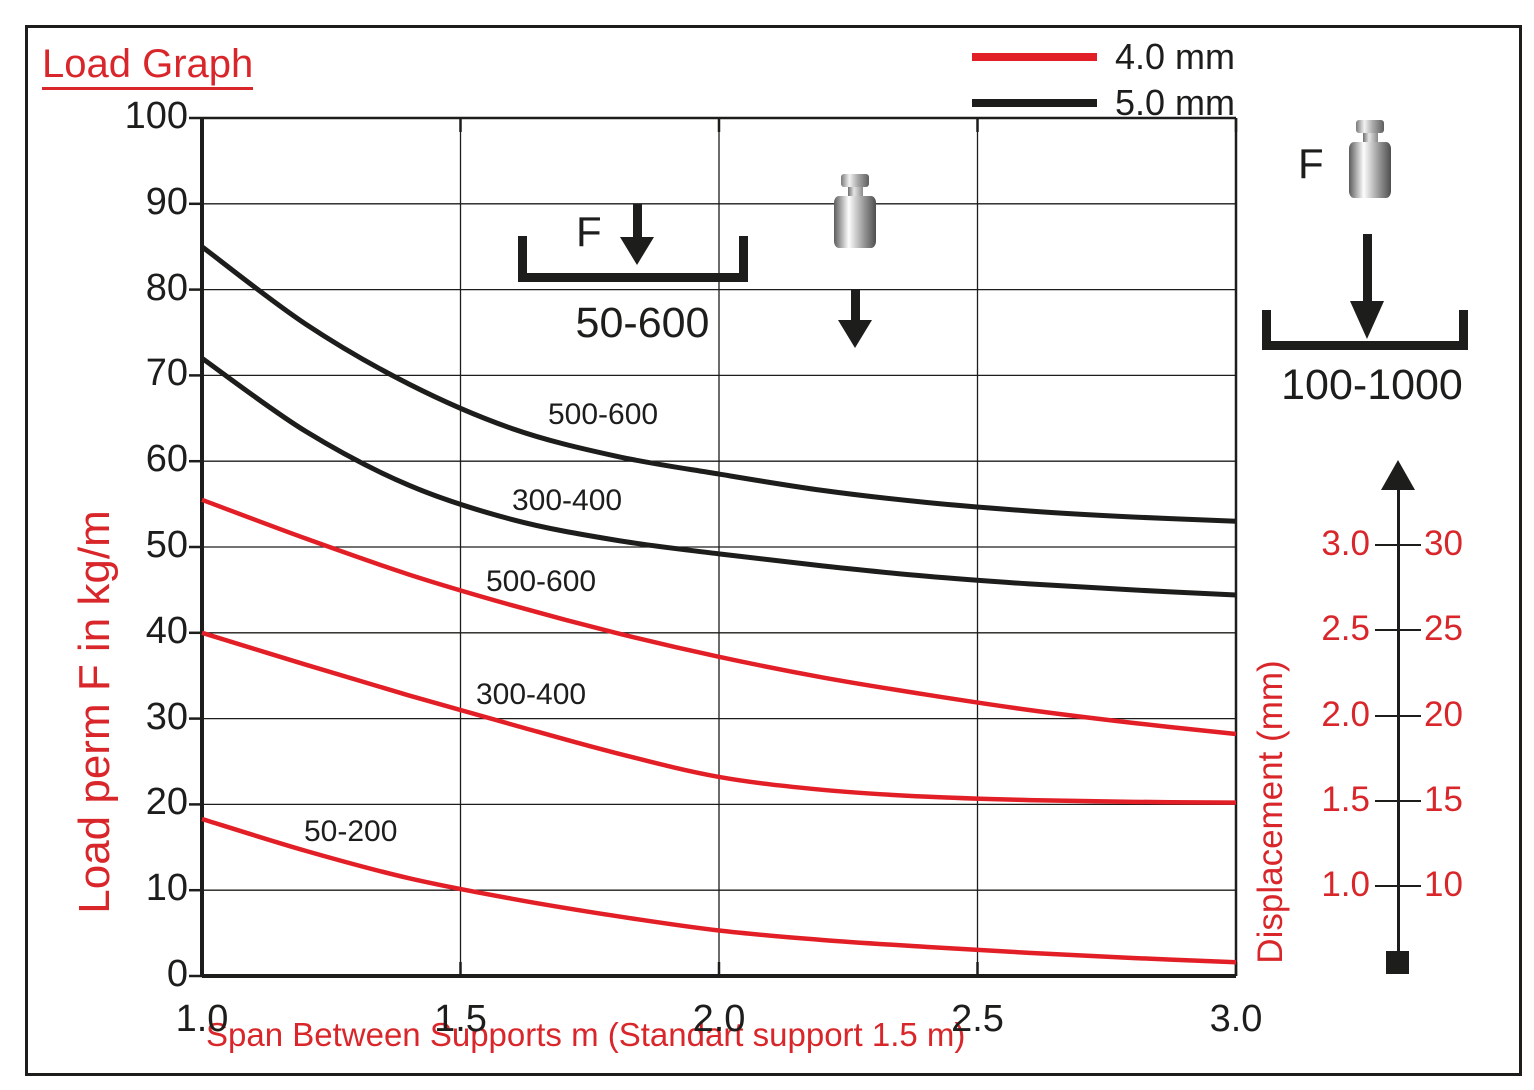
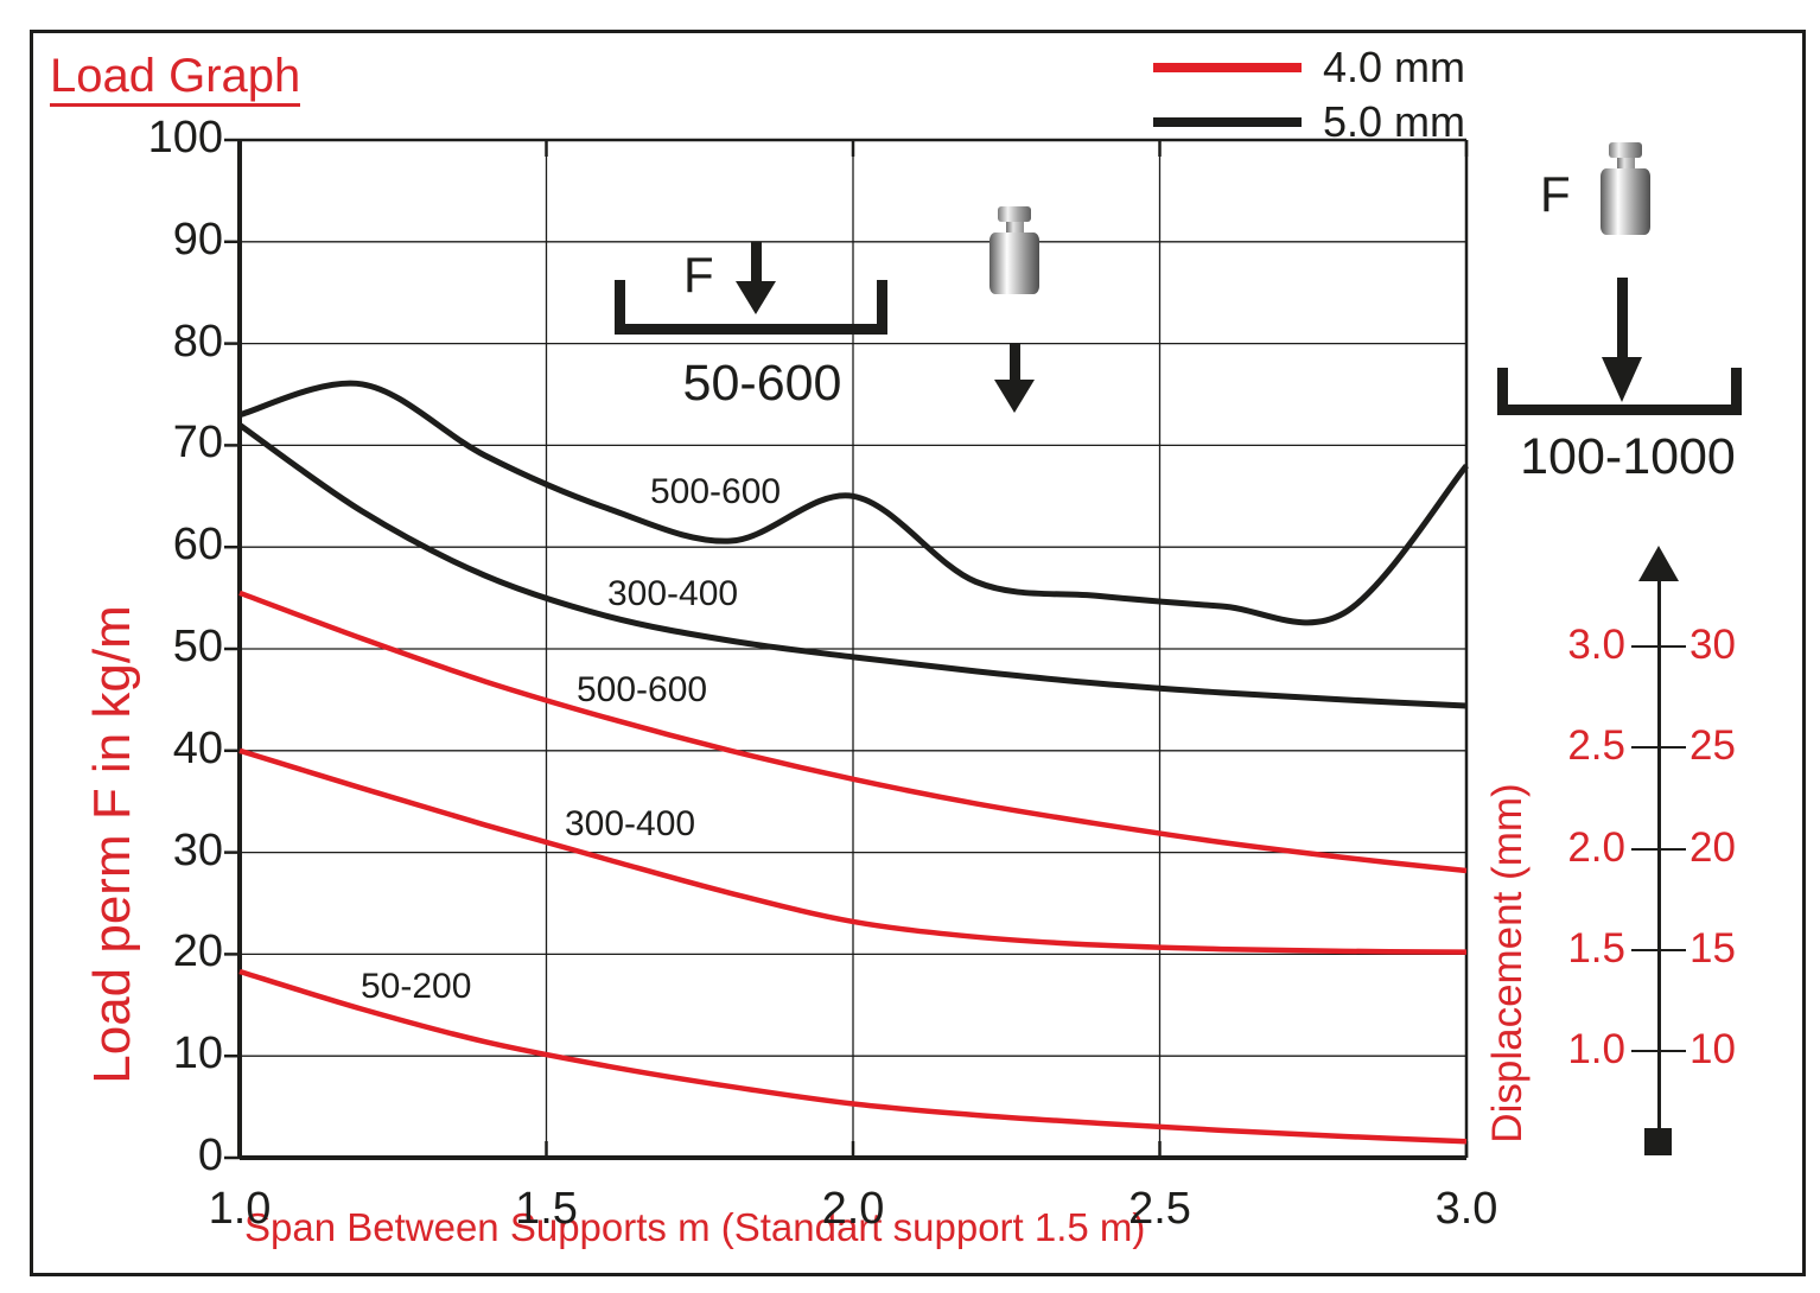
5.0 mm 500-600/1.0: 85 -> 73
5.0 mm 500-600/2.0: 58 -> 65
5.0 mm 500-600/3.0: 53 -> 68
